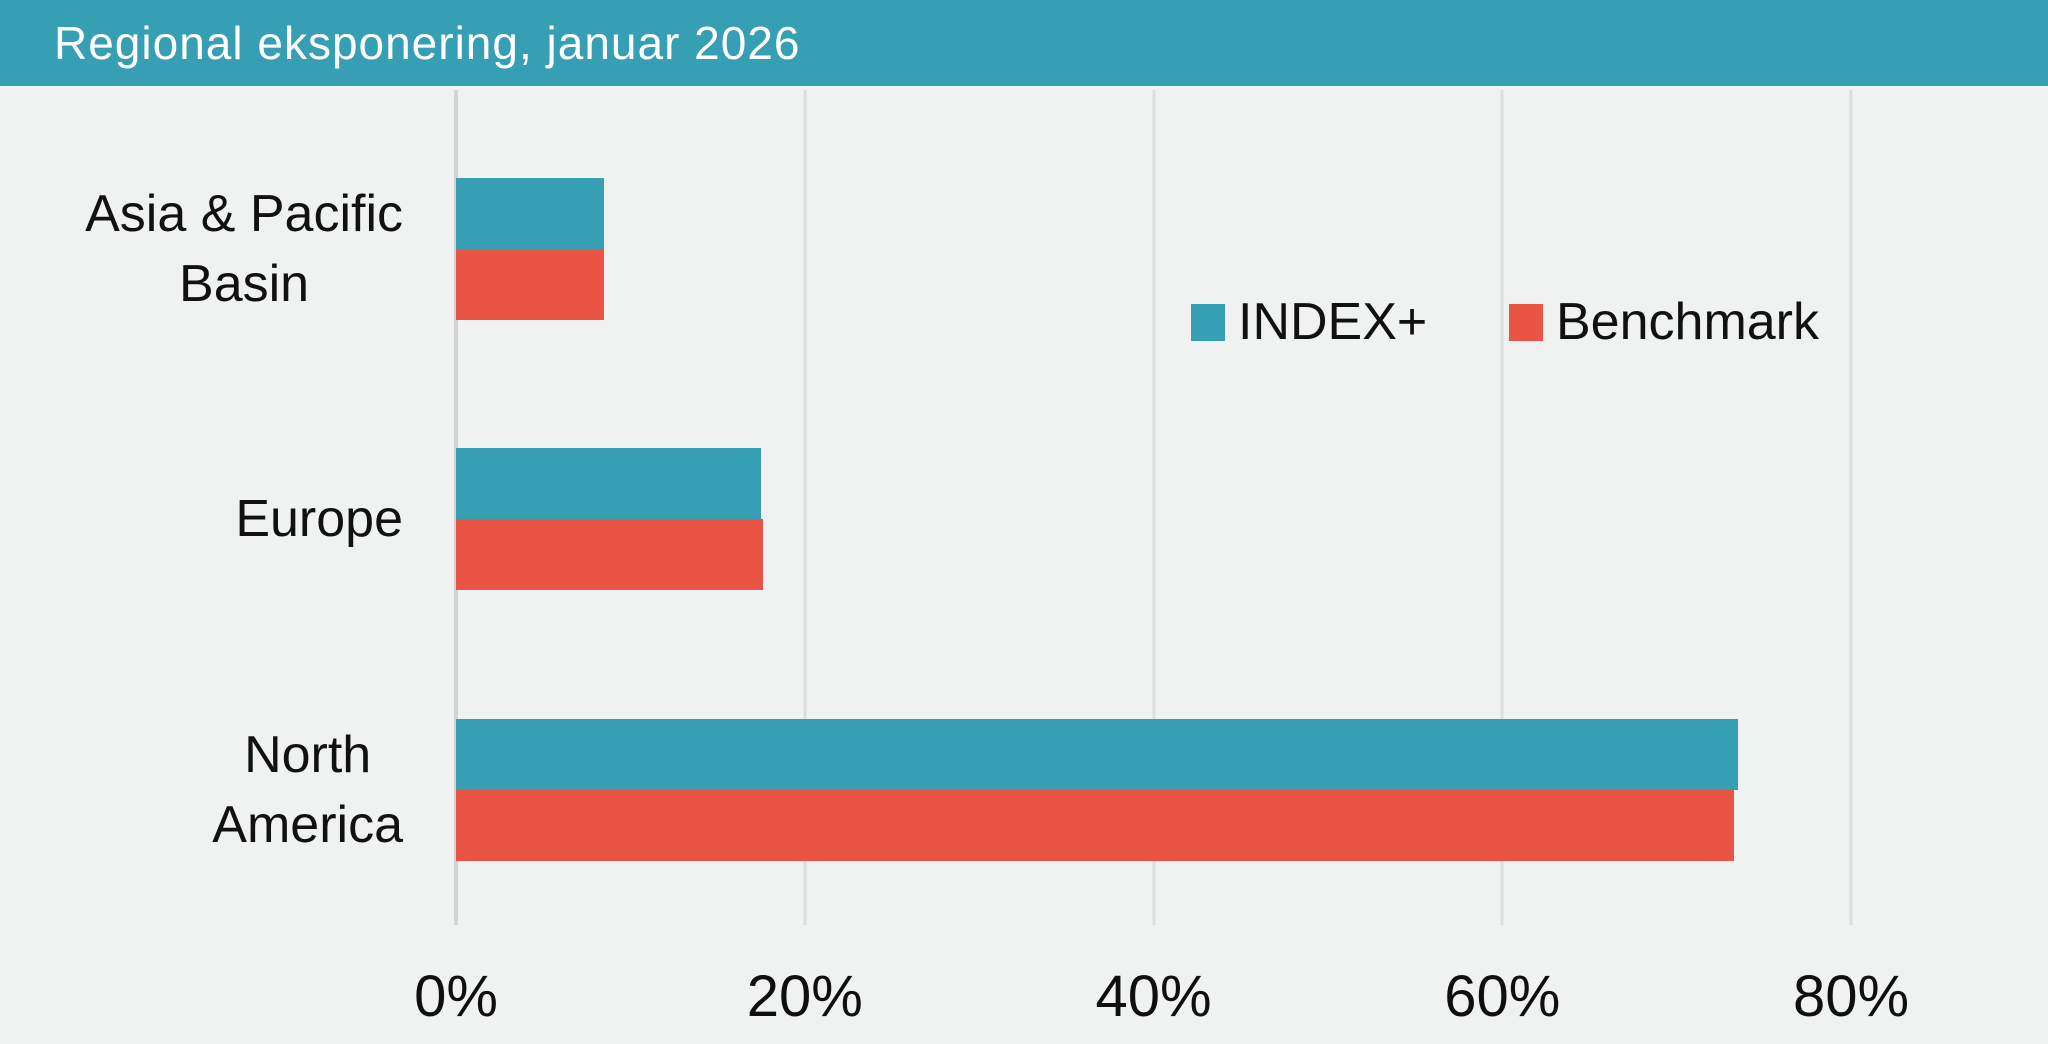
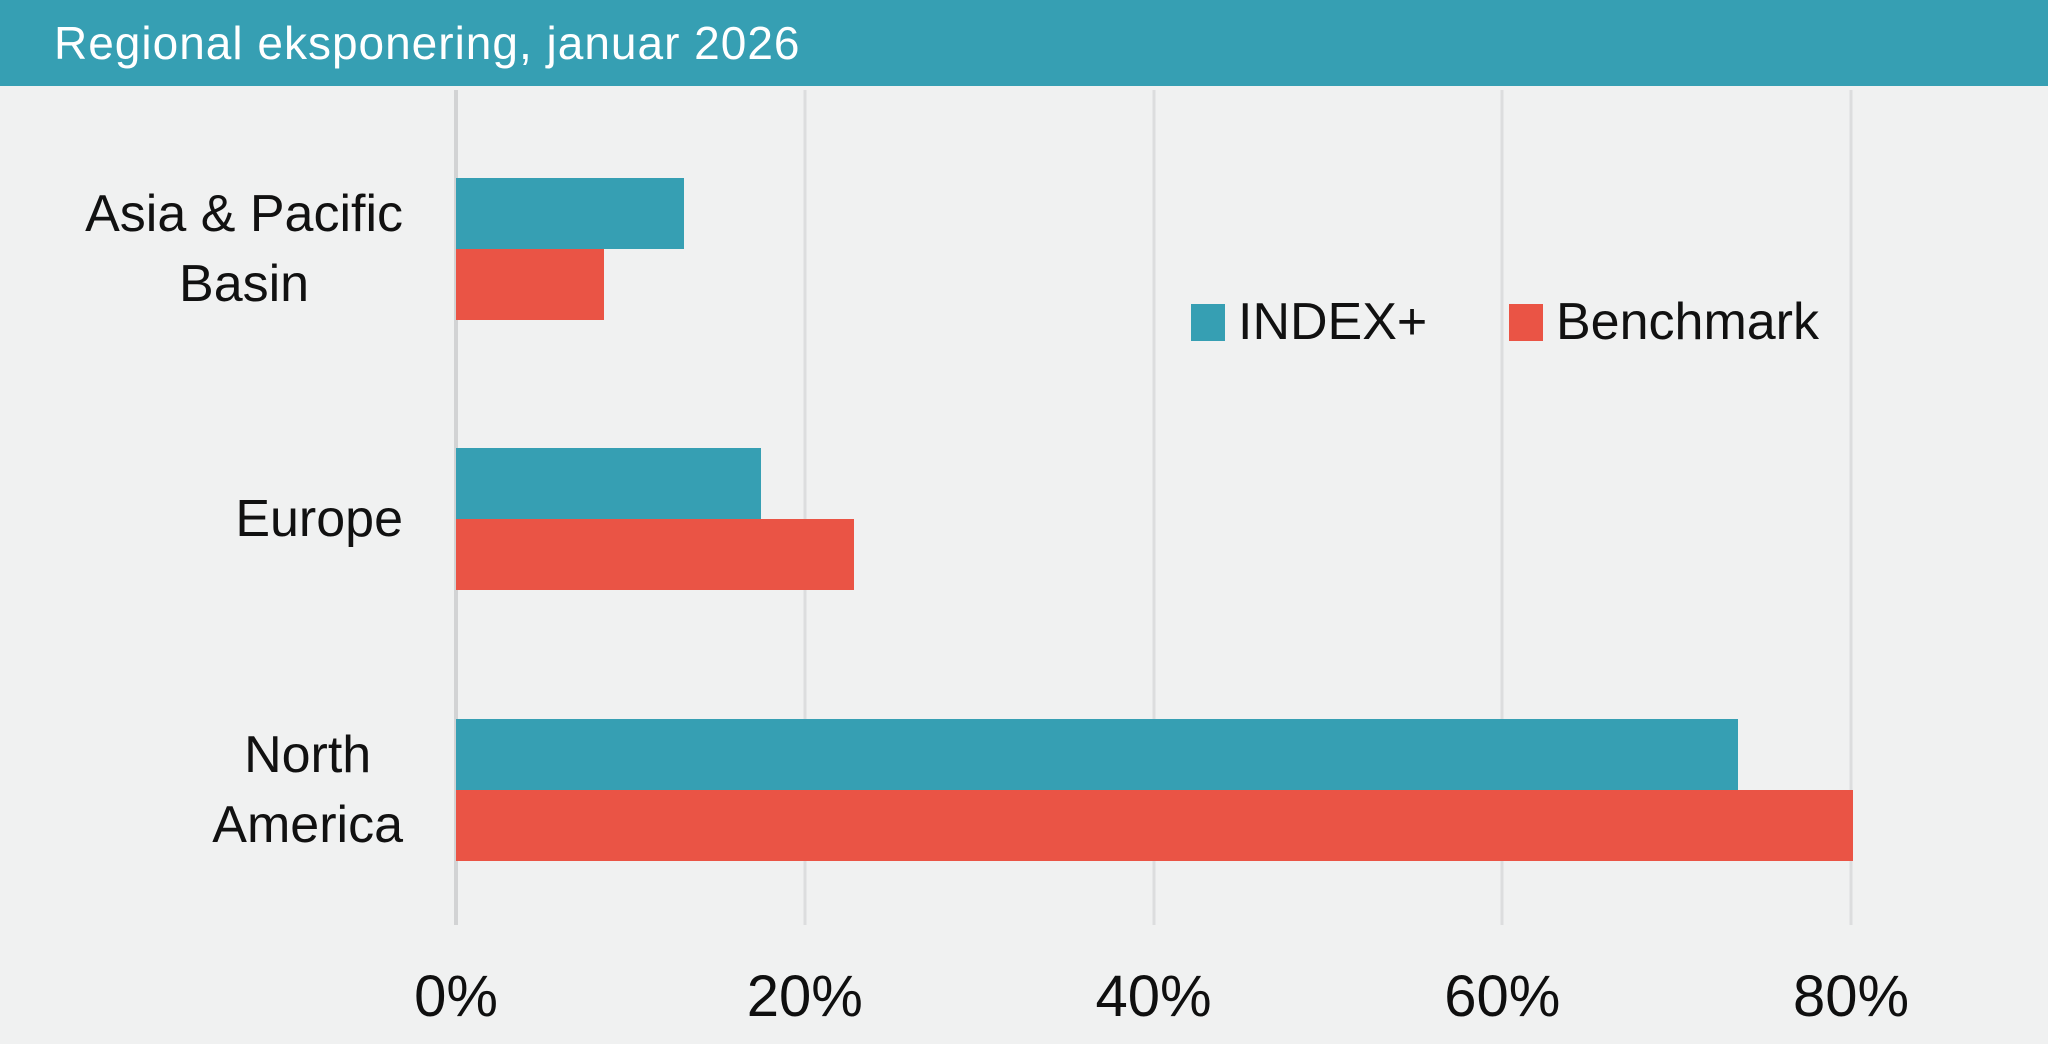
INDEX+/Asia & Pacific Basin: 8.5% -> 13.1%
Benchmark/Europe: 17.6% -> 22.8%
Benchmark/North America: 73.3% -> 80.1%
